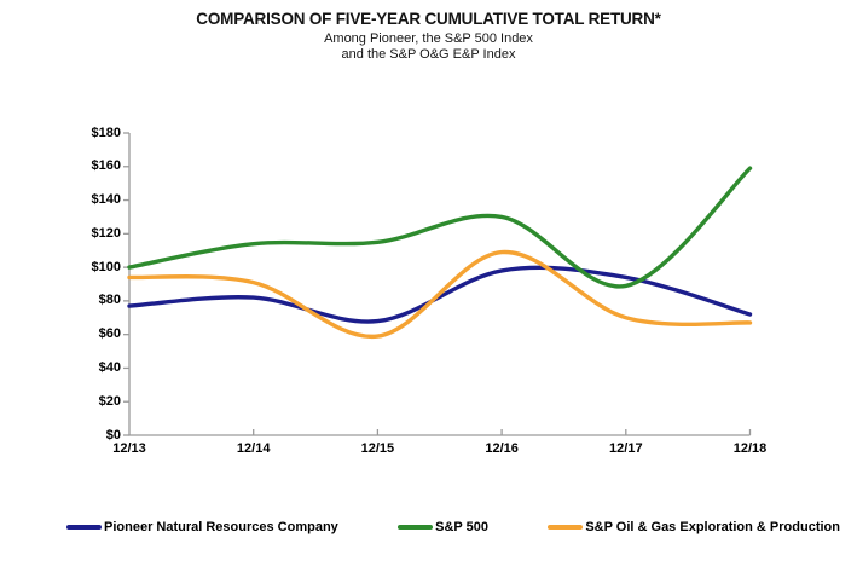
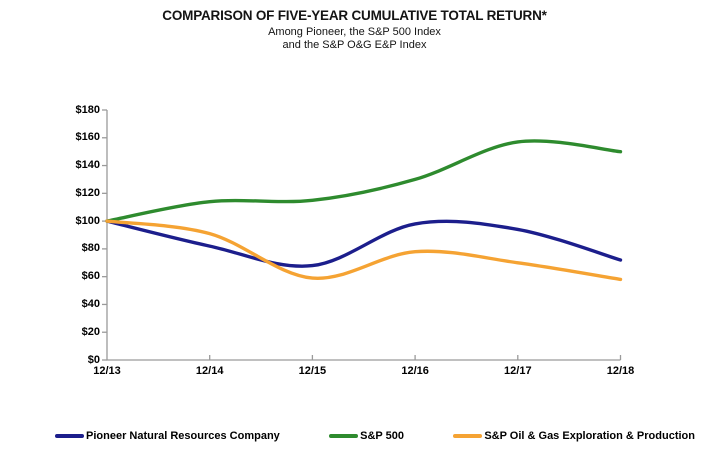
Pioneer Natural Resources Company/12/13: $77 -> $100
S&P Oil & Gas Exploration & Production/12/13: $94 -> $100
S&P Oil & Gas Exploration & Production/12/16: $109 -> $78
S&P 500/12/17: $89 -> $157
S&P 500/12/18: $159 -> $150
S&P Oil & Gas Exploration & Production/12/18: $67 -> $58
